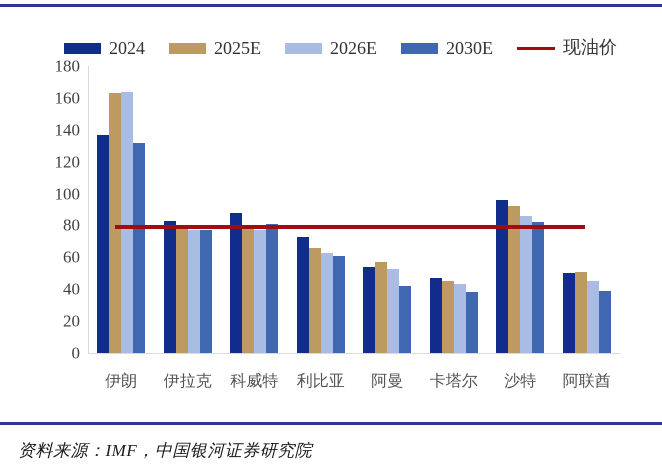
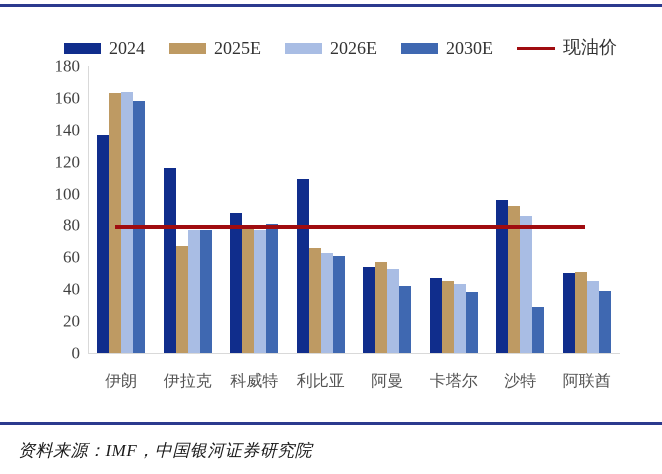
2030E/伊朗: 132 -> 158
2024/伊拉克: 83 -> 116
2025E/伊拉克: 78 -> 67
2024/利比亚: 73 -> 109
2030E/沙特: 82 -> 29
